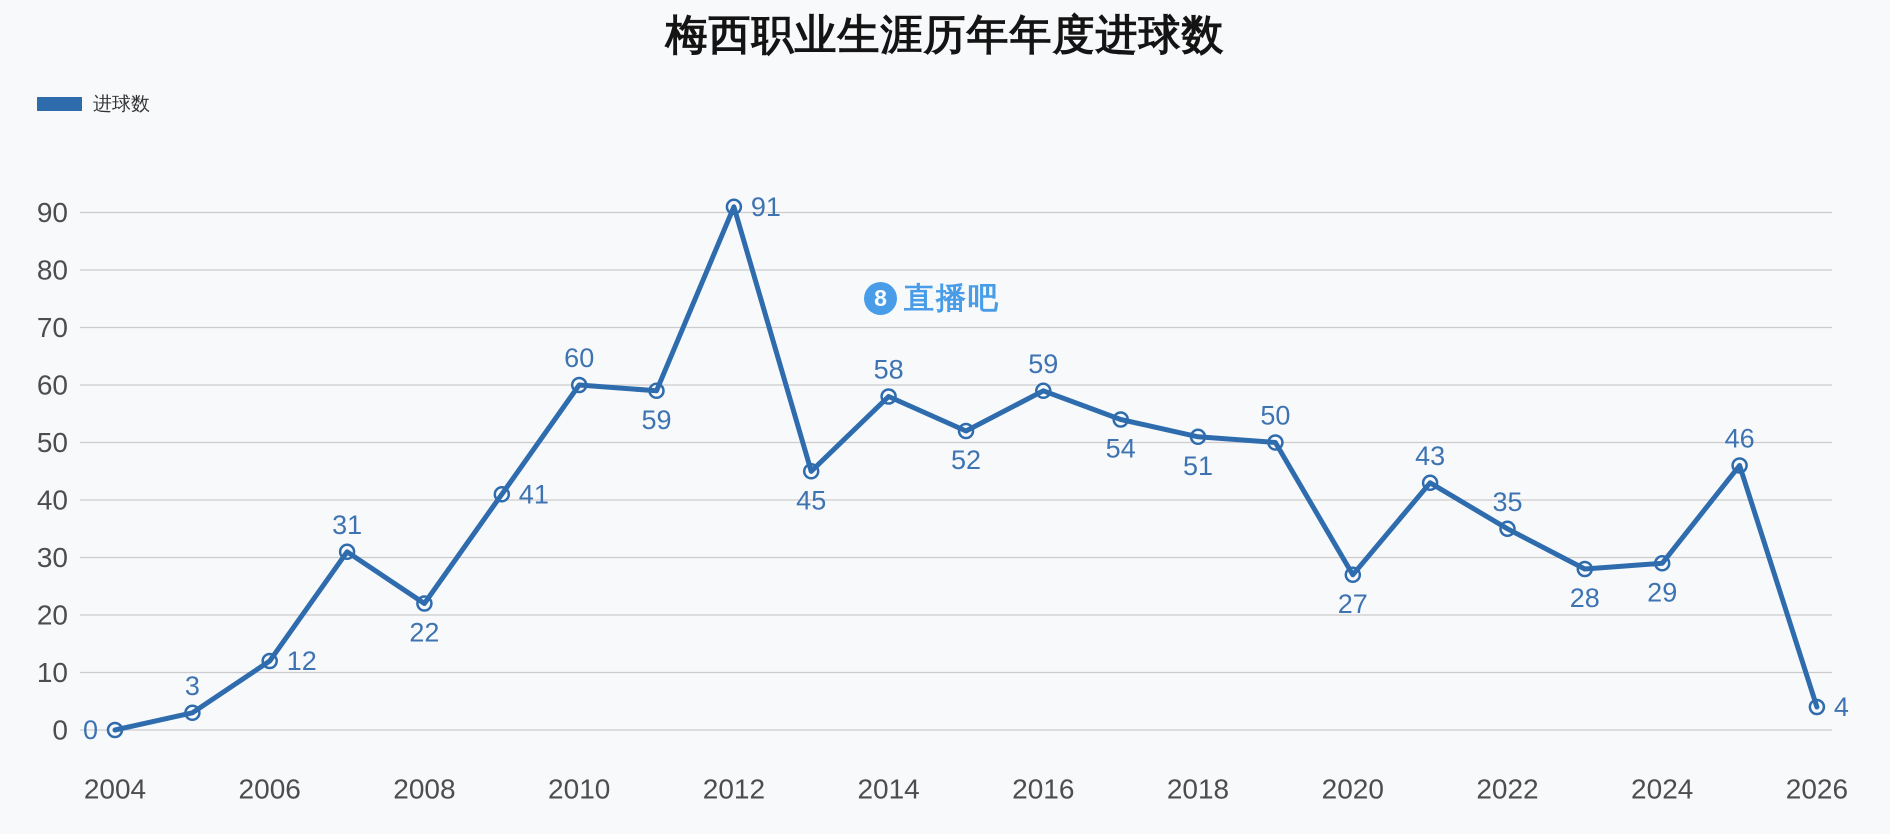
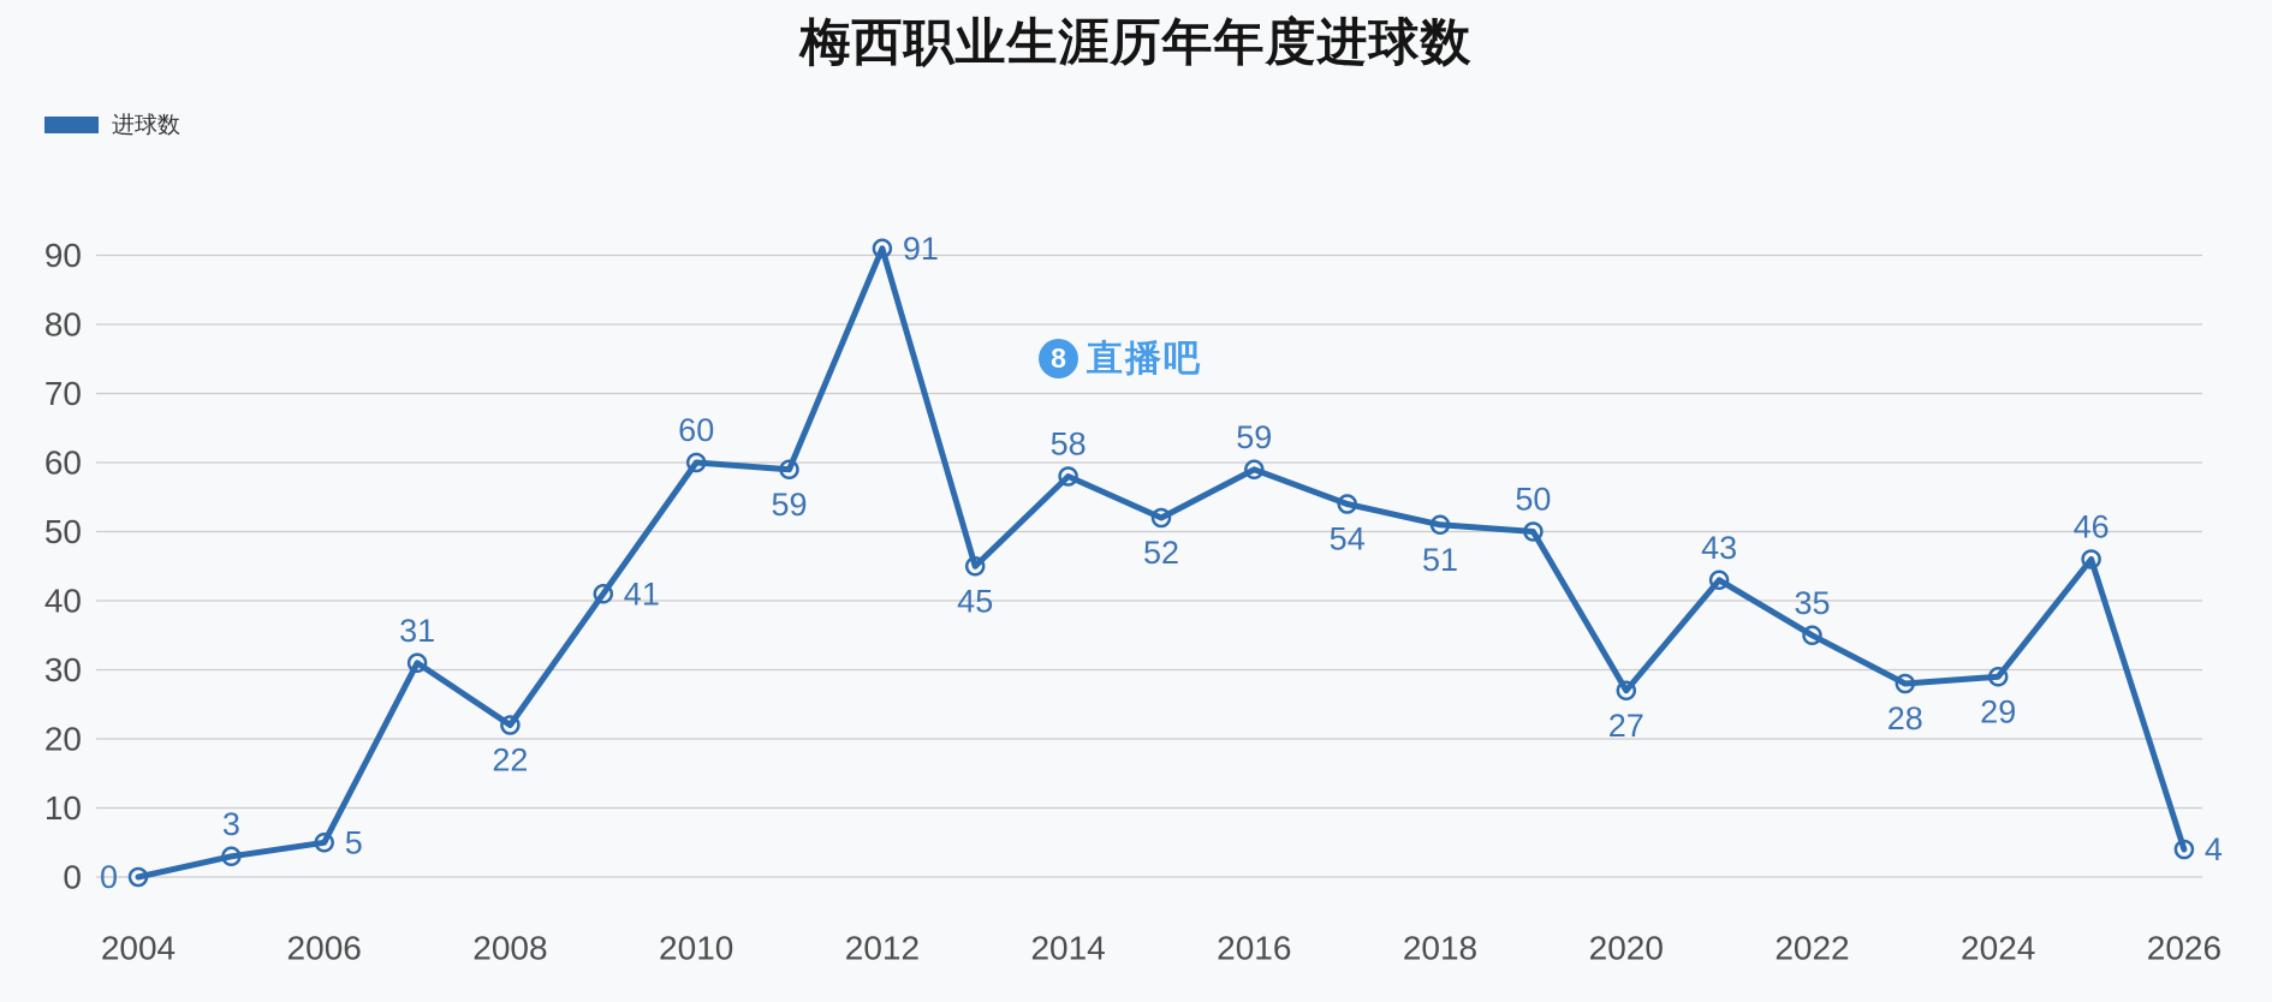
2006: 12 -> 5
